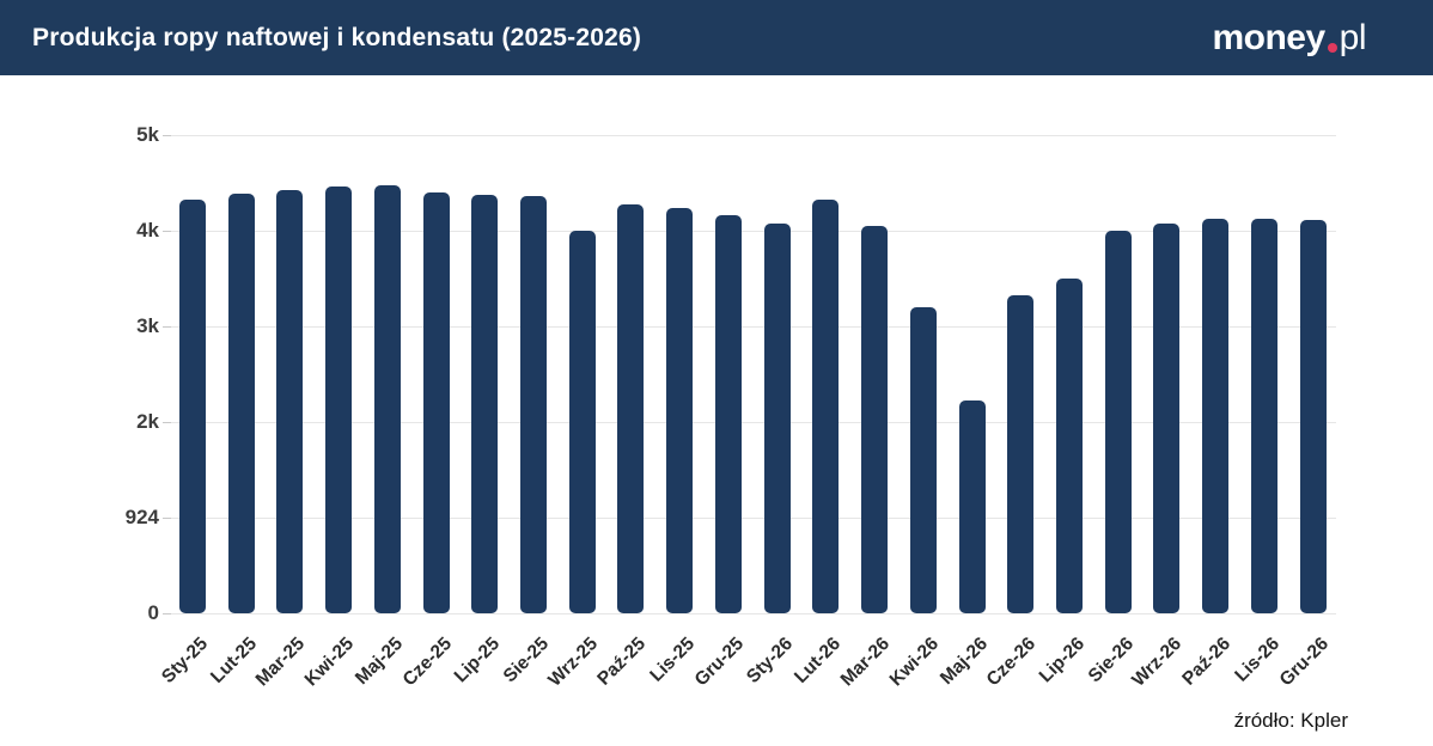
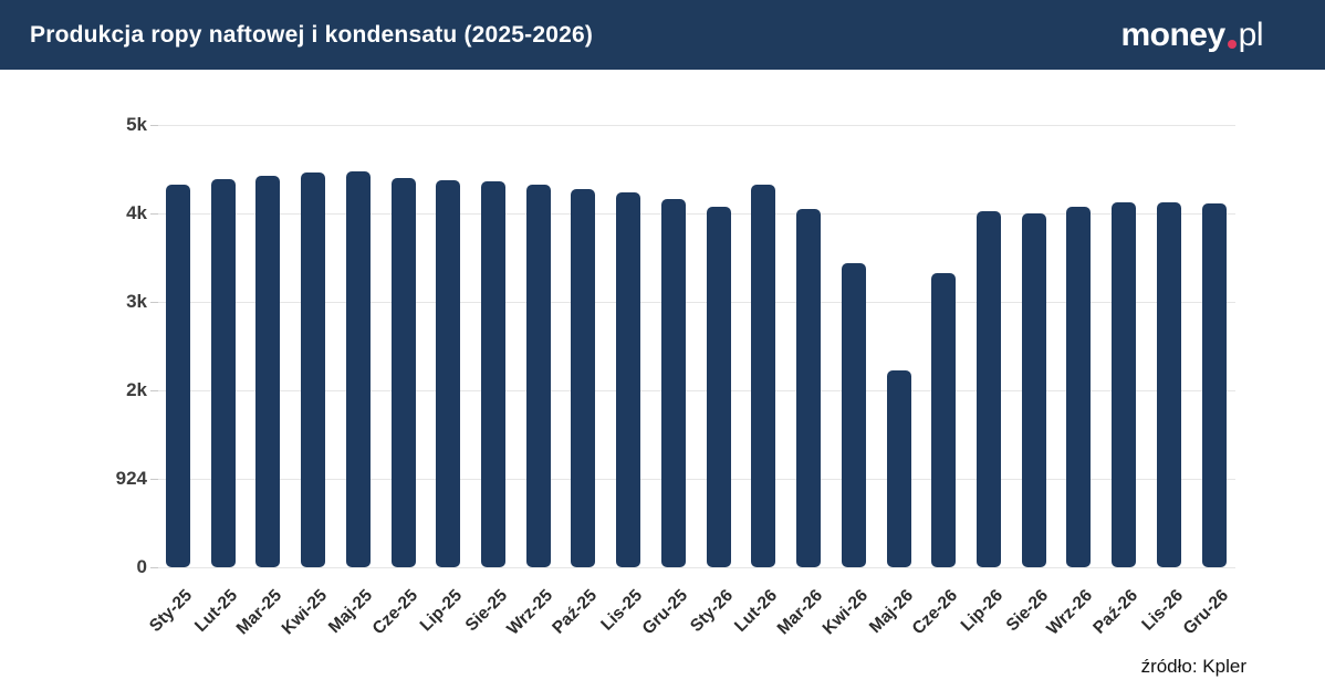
Wrz-25: 4.0k -> 4.3k
Kwi-26: 3.2k -> 3.4k
Lip-26: 3.5k -> 4.0k
